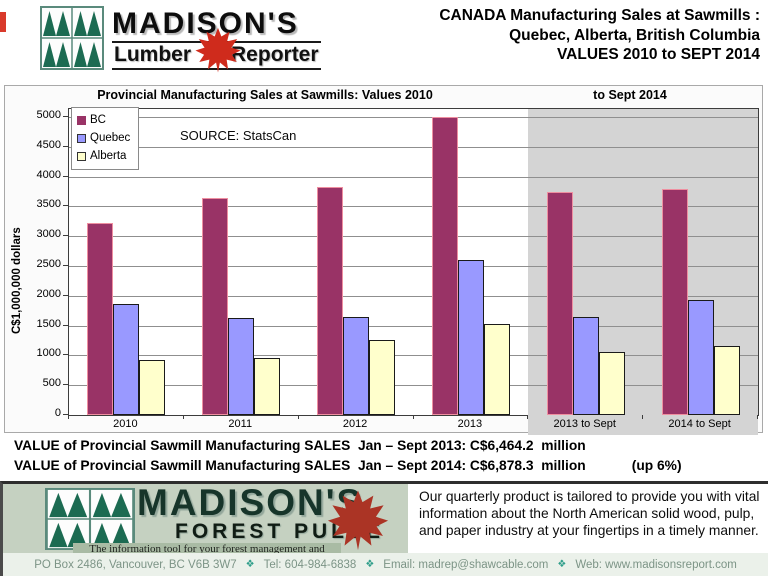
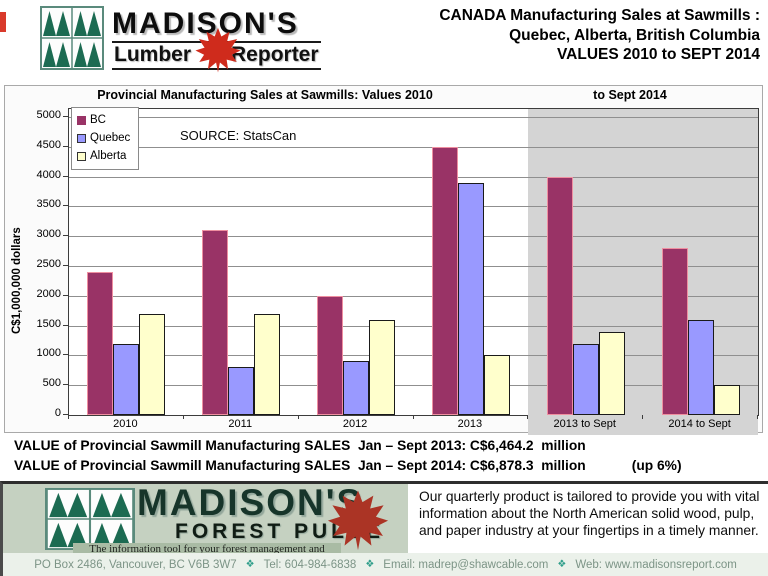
BC/2010: 3200 -> 2400
Quebec/2010: 1900 -> 1200
Alberta/2010: 900 -> 1700
BC/2011: 3600 -> 3100
Quebec/2011: 1600 -> 800
Alberta/2011: 1000 -> 1700
BC/2012: 3800 -> 2000
Quebec/2012: 1600 -> 900
Alberta/2012: 1300 -> 1600
BC/2013: 5000 -> 4500
Quebec/2013: 2600 -> 3900
Alberta/2013: 1500 -> 1000
BC/2013 to Sept: 3800 -> 4000
Quebec/2013 to Sept: 1600 -> 1200
Alberta/2013 to Sept: 1000 -> 1400
BC/2014 to Sept: 3800 -> 2800
Quebec/2014 to Sept: 1900 -> 1600
Alberta/2014 to Sept: 1200 -> 500
